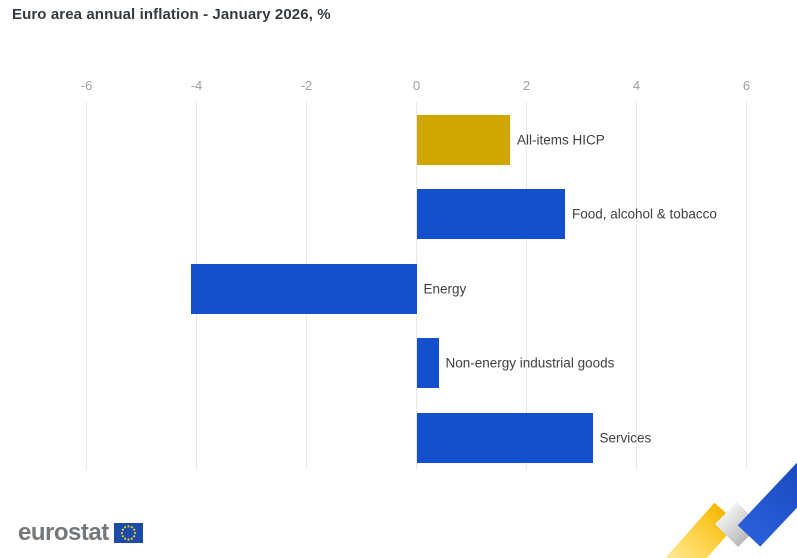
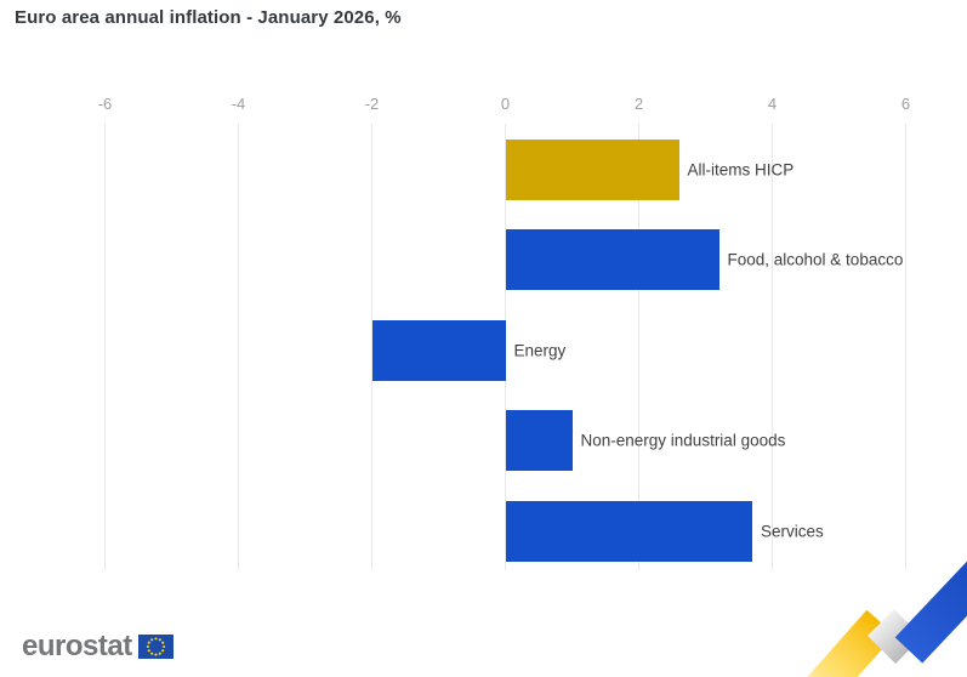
All-items HICP: 1.7 -> 2.6
Food, alcohol & tobacco: 2.7 -> 3.2
Energy: -4.1 -> -2.0
Non-energy industrial goods: 0.4 -> 1.0
Services: 3.2 -> 3.7
